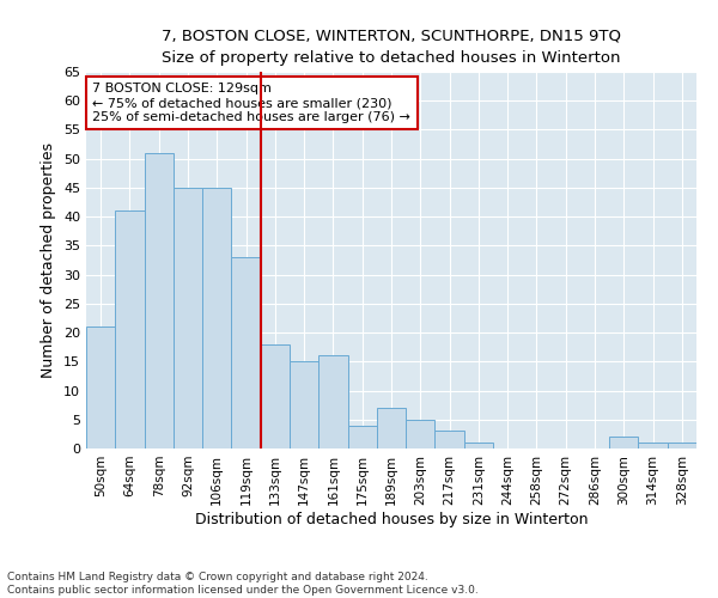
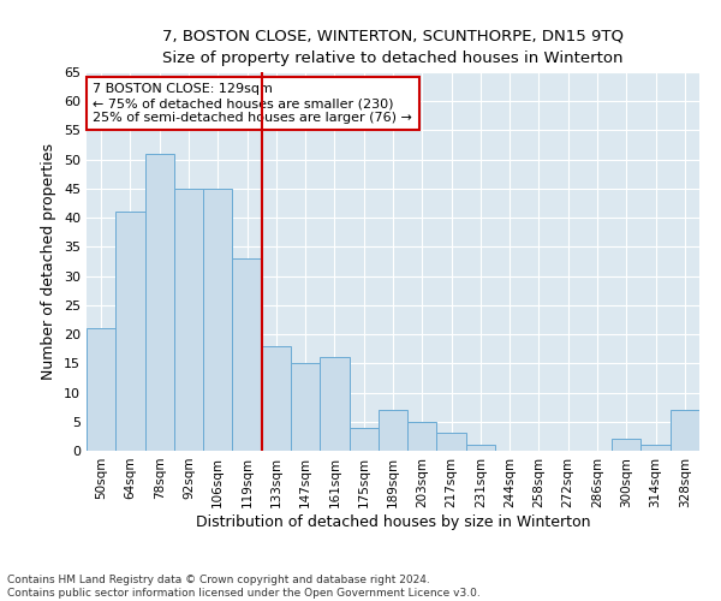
328sqm: 1 -> 7
